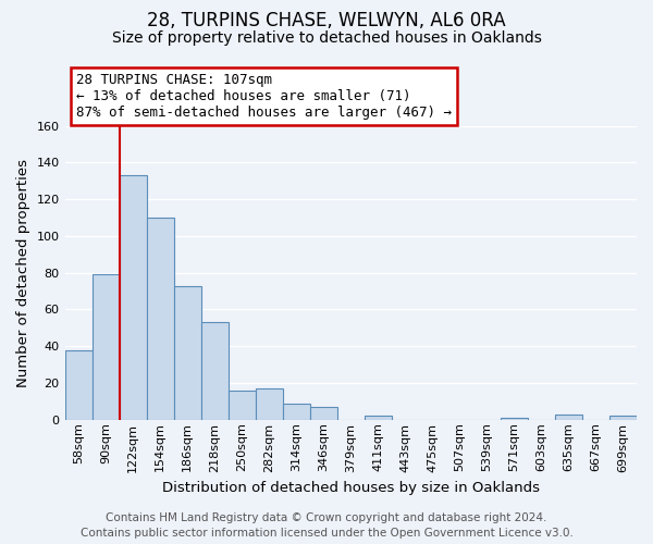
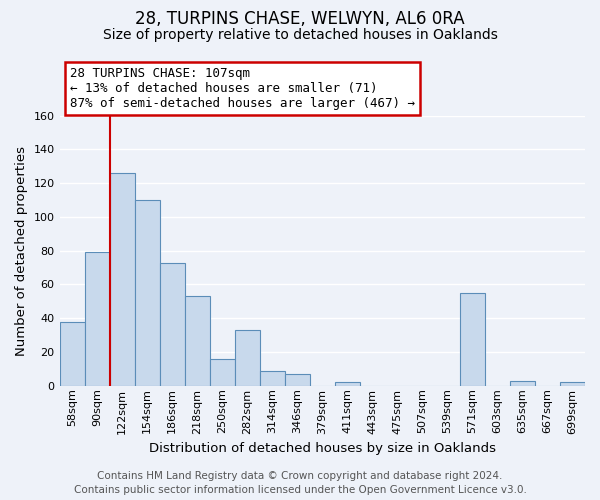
122sqm: 133 -> 126
282sqm: 17 -> 33
571sqm: 1 -> 55
